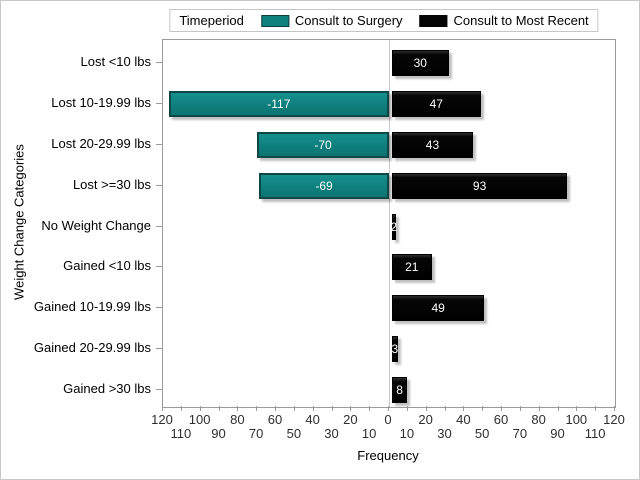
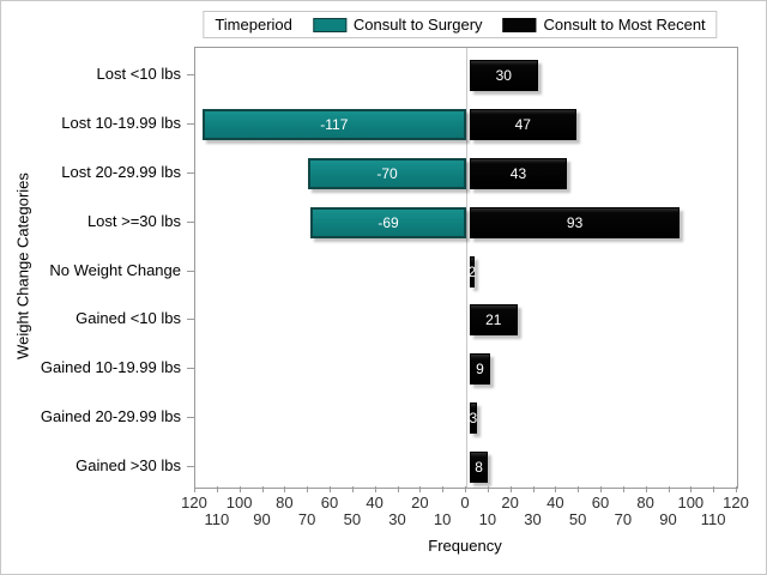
Consult to Most Recent/Gained 10-19.99 lbs: 49 -> 9
